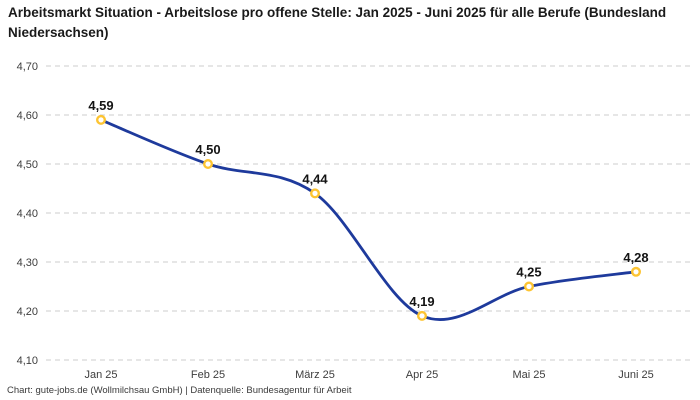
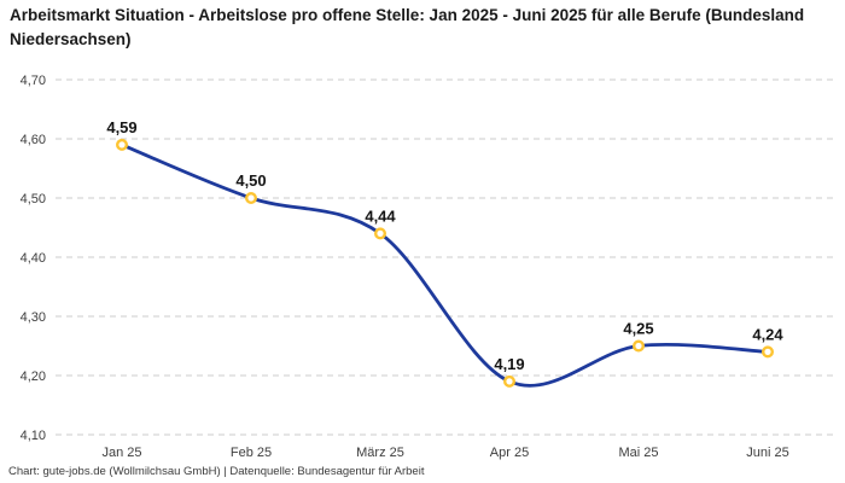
Juni 25: 4,28 -> 4,24
